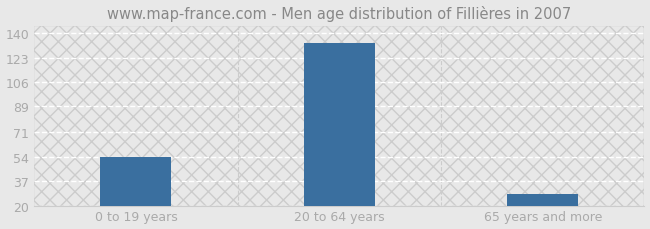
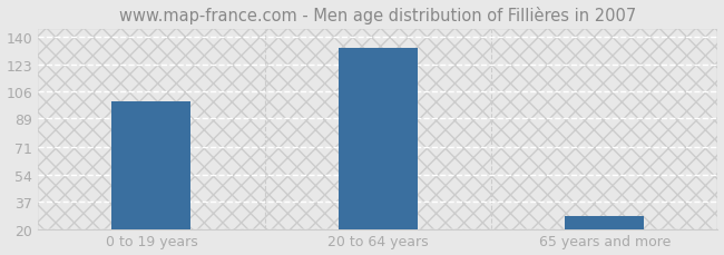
0 to 19 years: 54 -> 100
